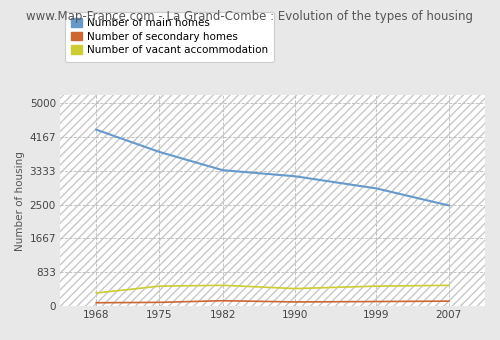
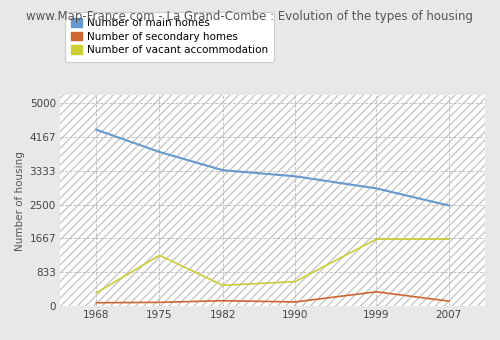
Number of vacant accommodation/1975: 490 -> 1250
Number of vacant accommodation/1990: 430 -> 600
Number of secondary homes/1999: 110 -> 350
Number of vacant accommodation/1999: 490 -> 1650
Number of vacant accommodation/2007: 510 -> 1650
